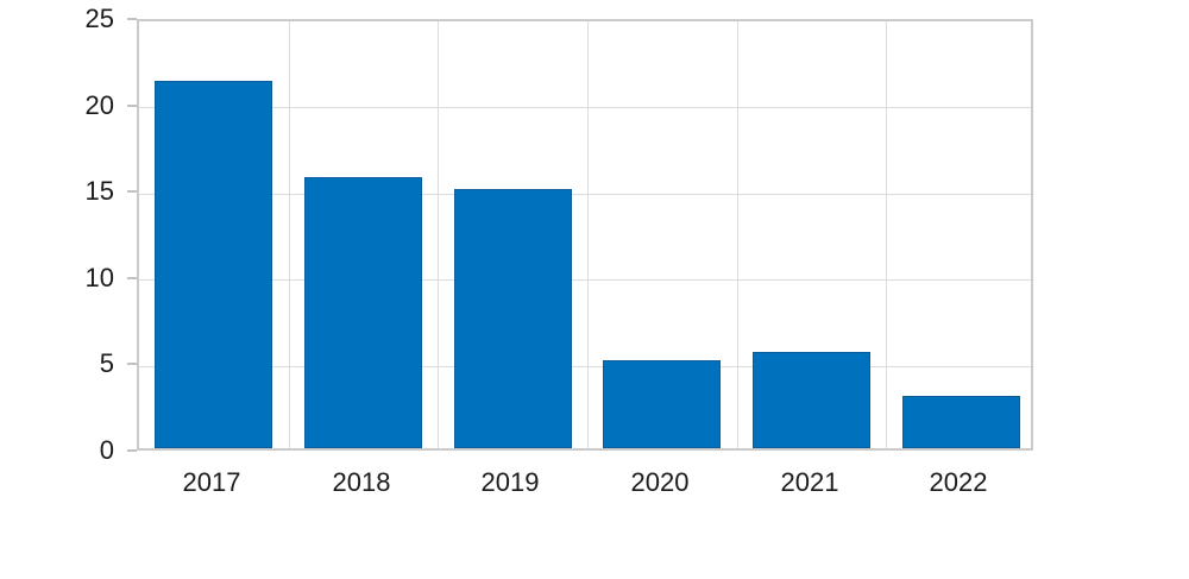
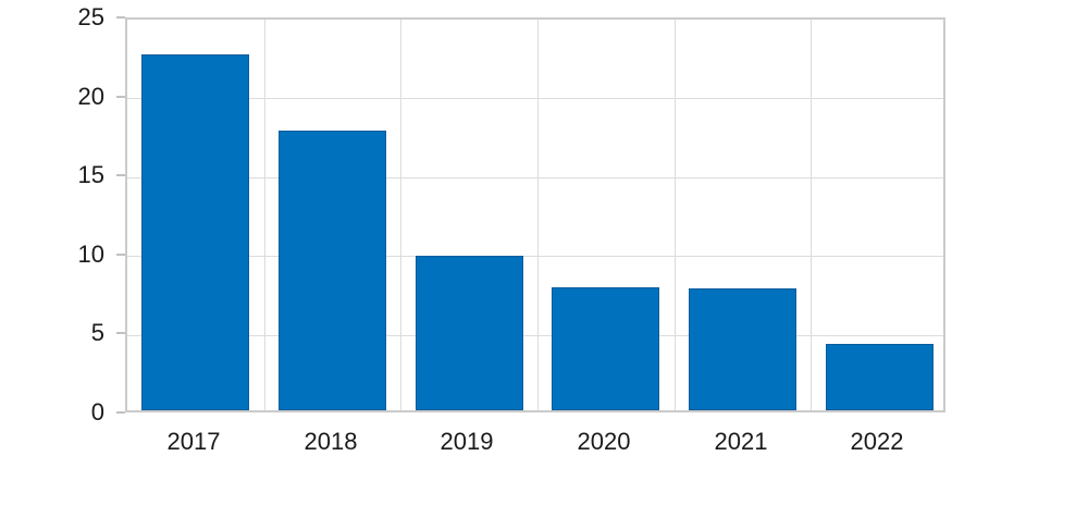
2017: 21.3 -> 22.5
2018: 15.7 -> 17.7
2019: 15.0 -> 9.8
2020: 5.1 -> 7.8
2021: 5.6 -> 7.7
2022: 3.0 -> 4.2
